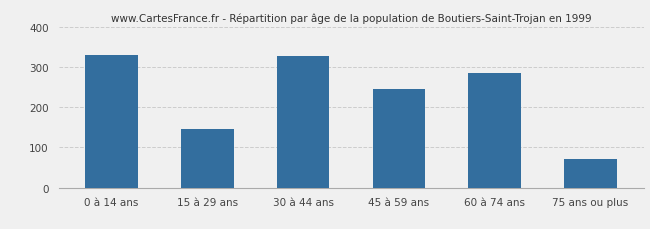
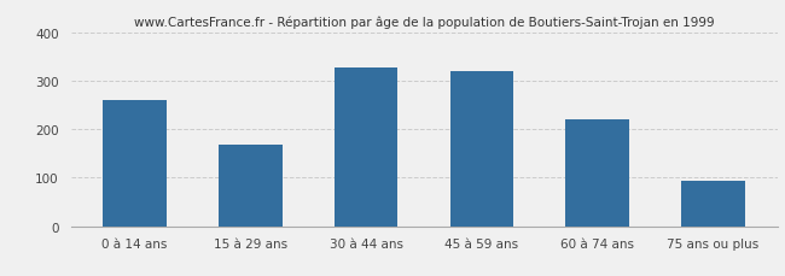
0 à 14 ans: 330 -> 260
15 à 29 ans: 145 -> 168
45 à 59 ans: 245 -> 320
60 à 74 ans: 285 -> 220
75 ans ou plus: 70 -> 93
